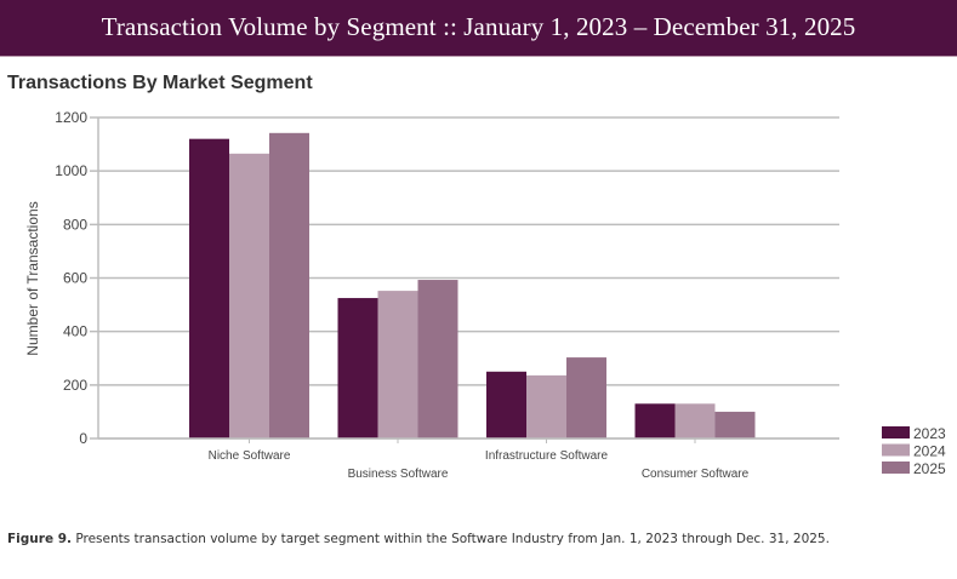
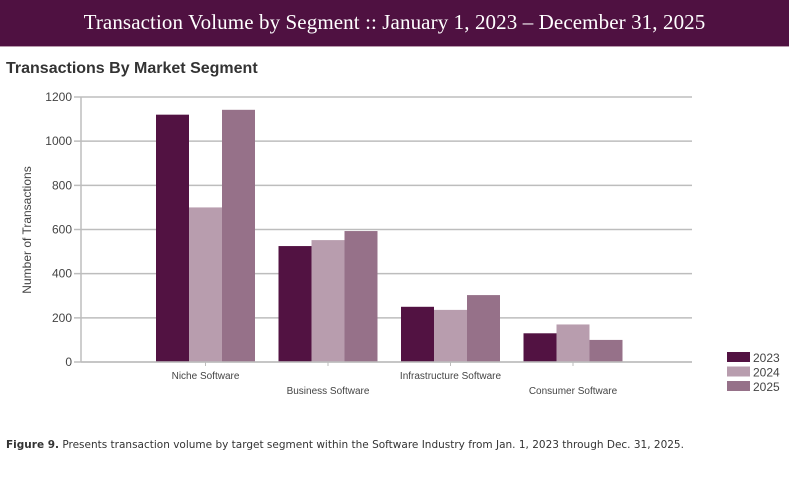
2024/Niche Software: 1060 -> 700
2024/Consumer Software: 130 -> 170
